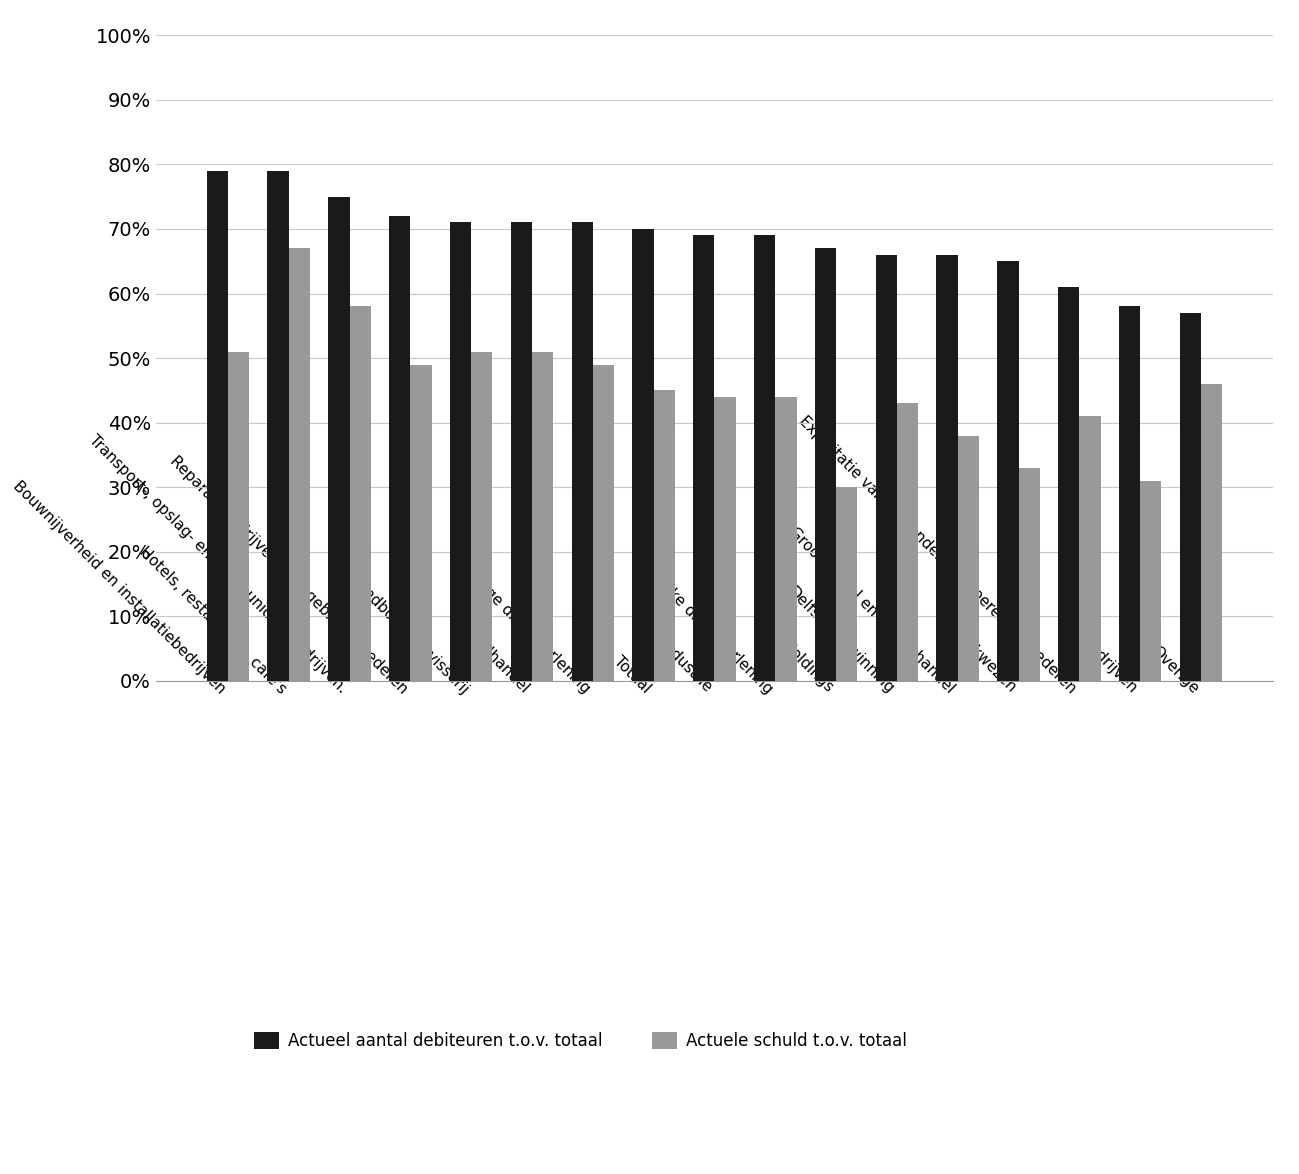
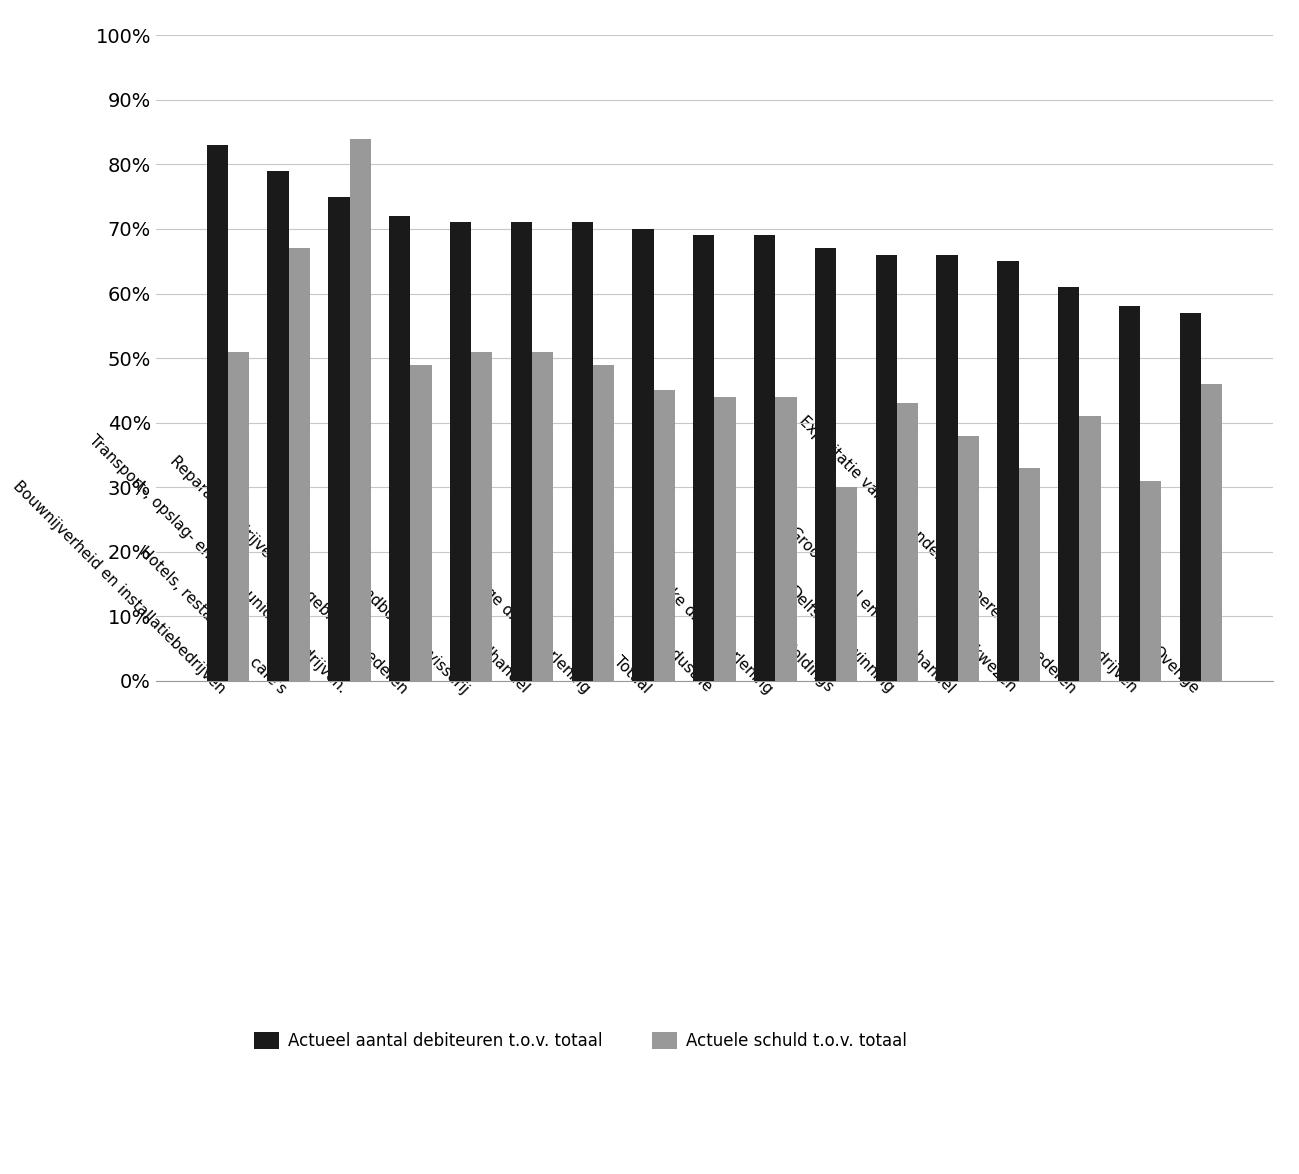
Actueel aantal debiteuren t.o.v. totaal/Bouwnijverheid en installatiebedrijven: 79% -> 83%
Actuele schuld t.o.v. totaal/Transport-, opslag- en communicatiebedrijven.: 58% -> 84%
